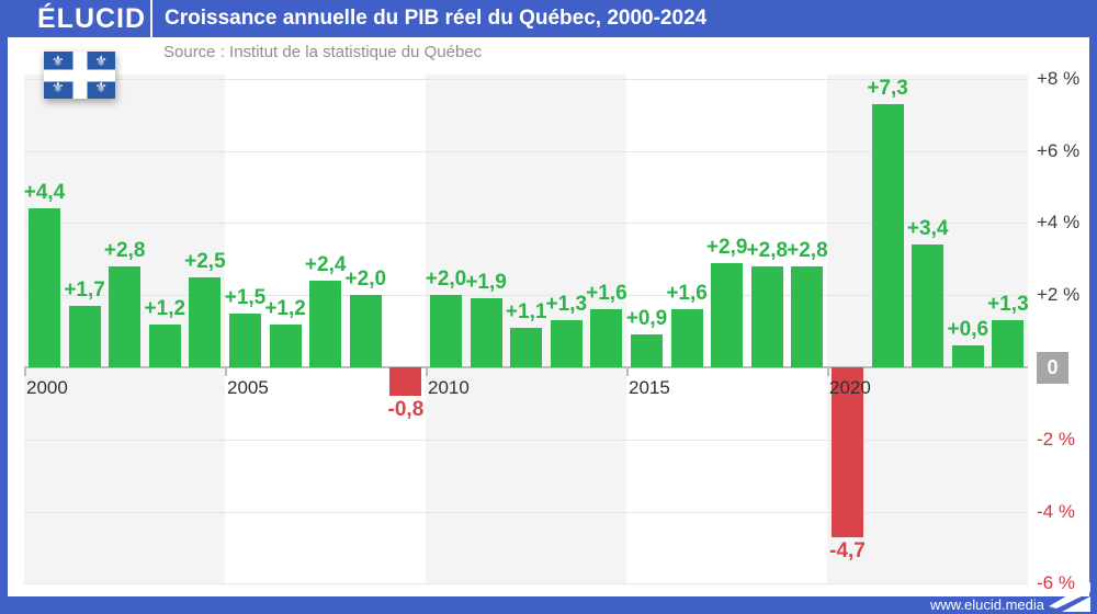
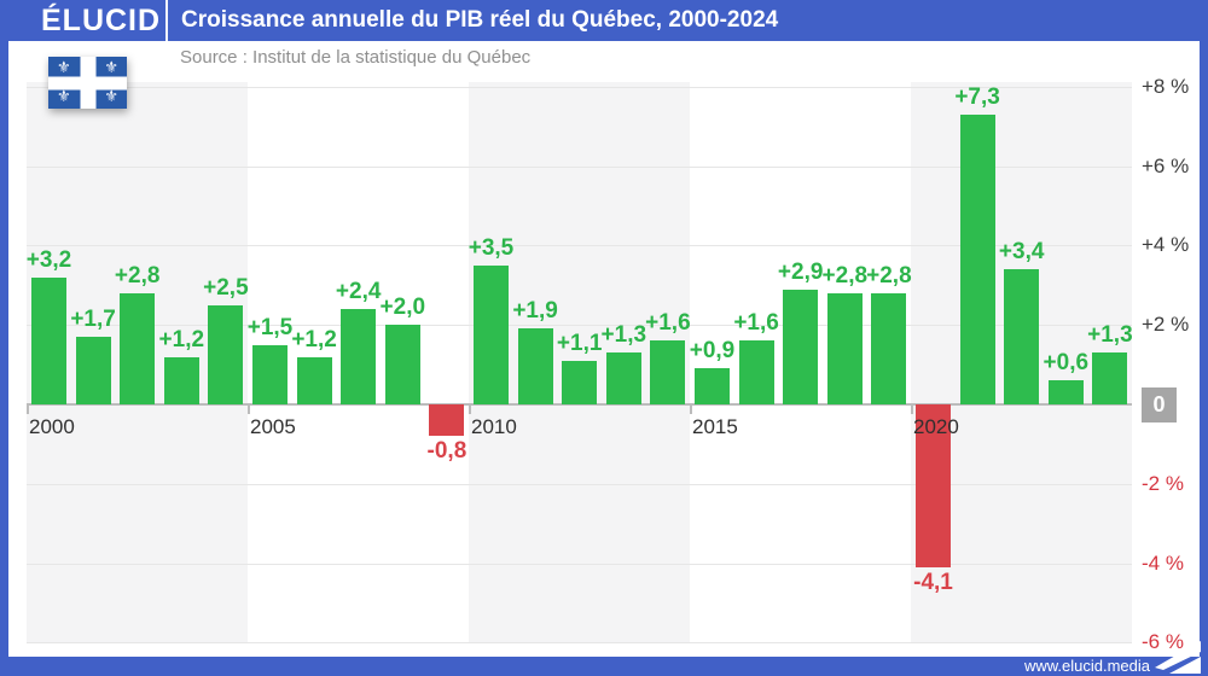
2000: +4,4 -> +3,2
2010: +2,0 -> +3,5
2020: -4,7 -> -4,1
